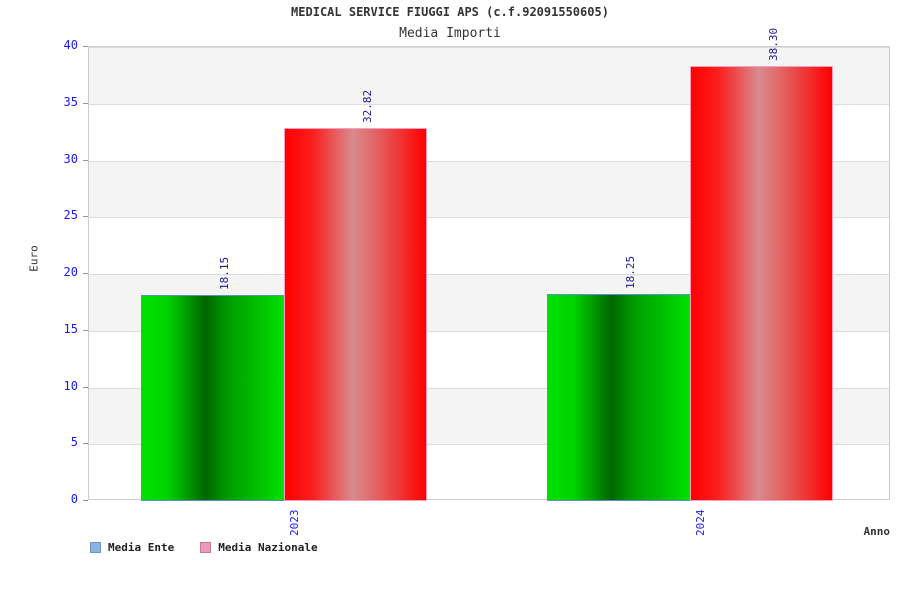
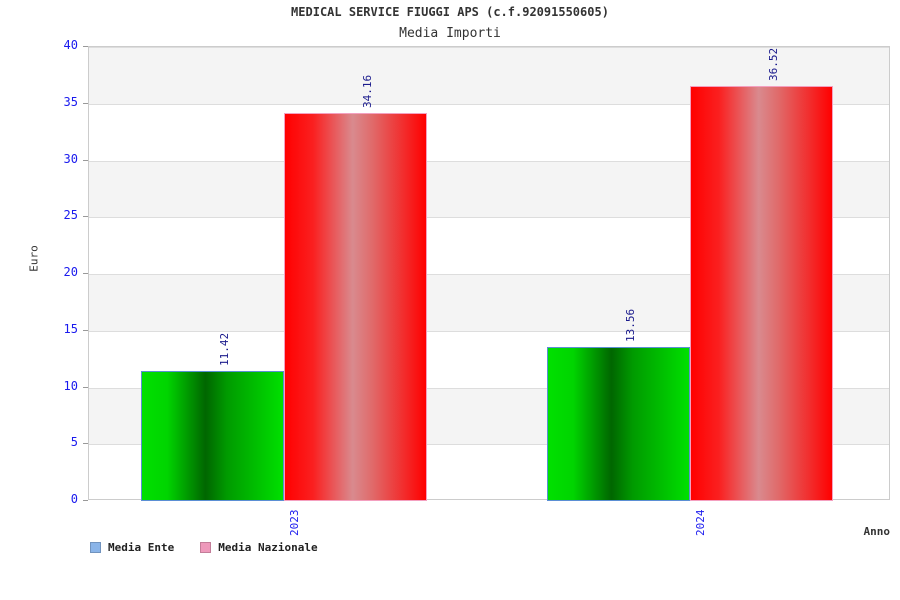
Media Ente/2023: 18.15 -> 11.42
Media Nazionale/2023: 32.82 -> 34.16
Media Ente/2024: 18.25 -> 13.56
Media Nazionale/2024: 38.30 -> 36.52
